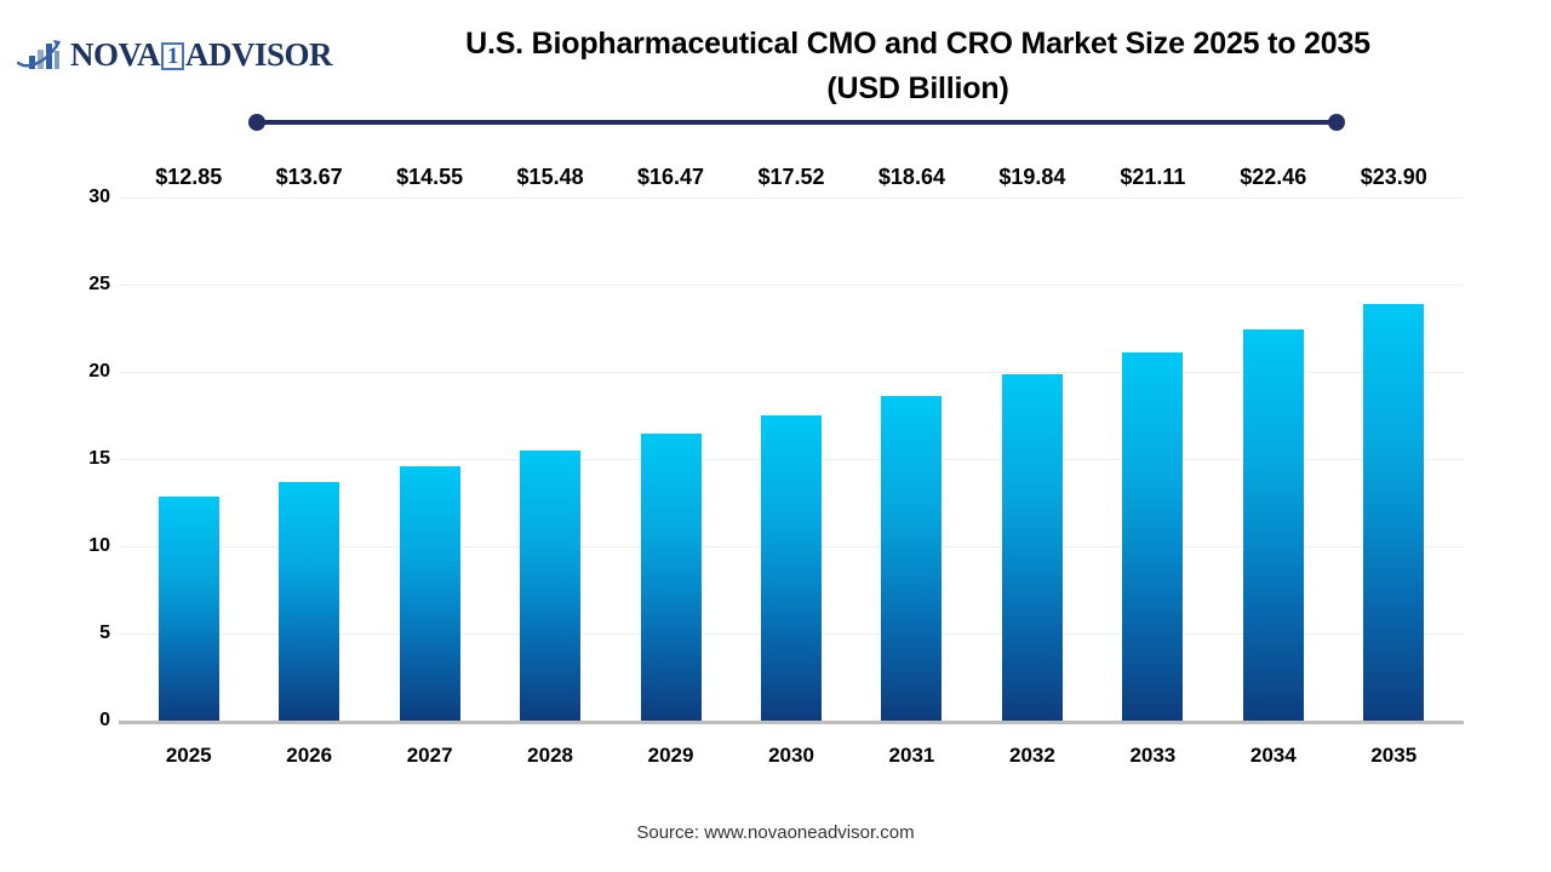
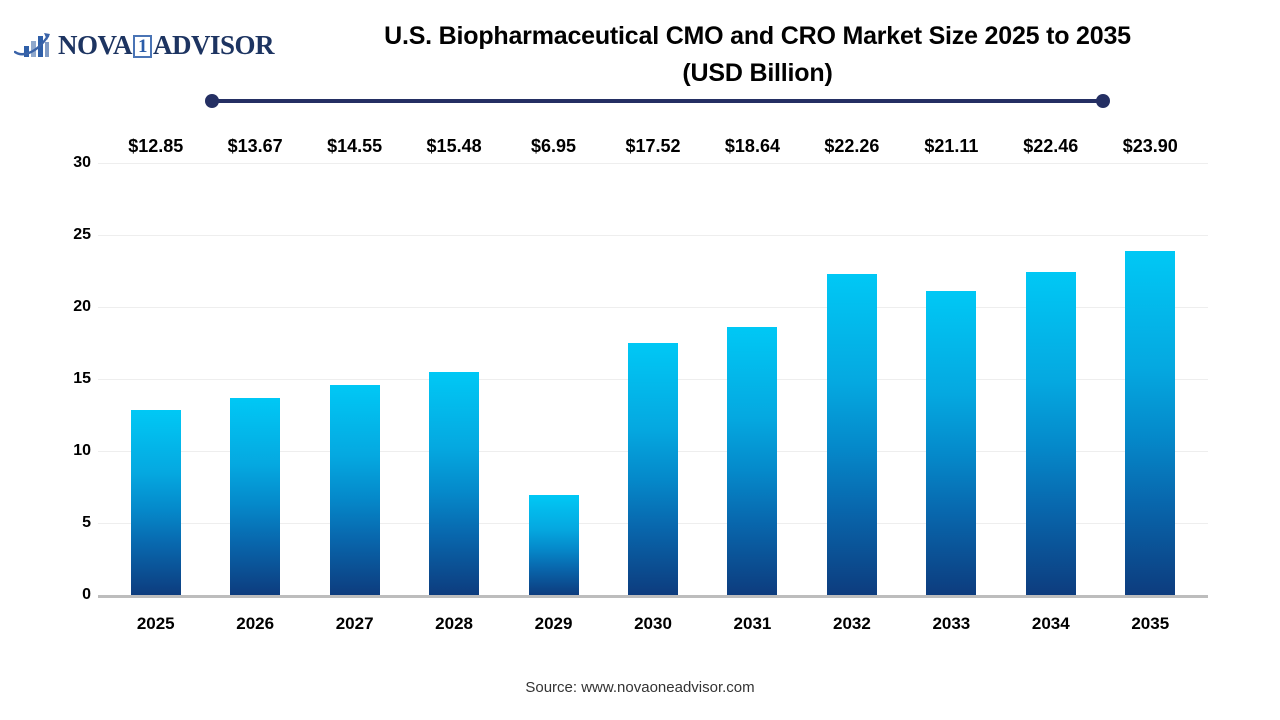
2029: $16.47 -> $6.95
2032: $19.84 -> $22.26
